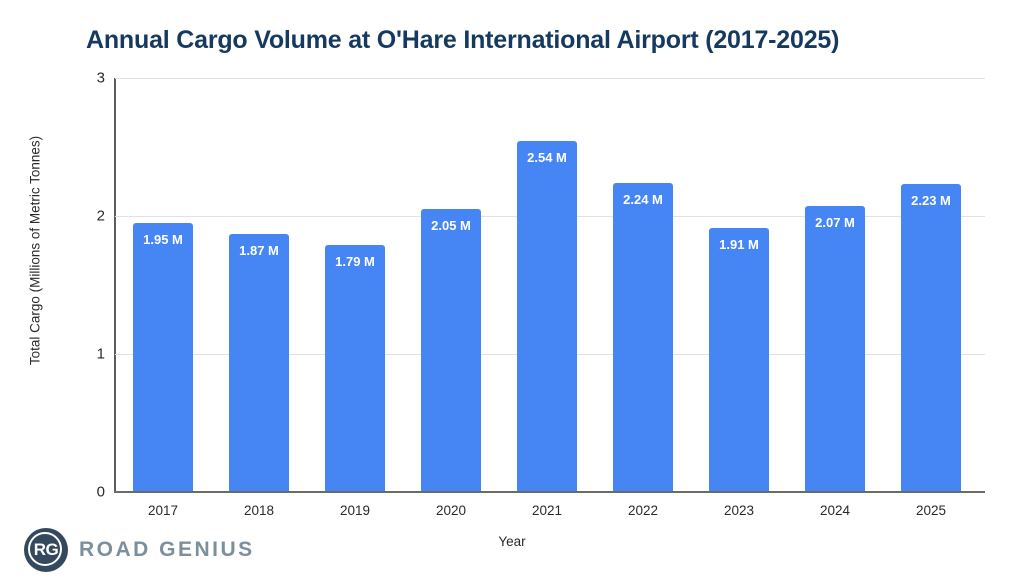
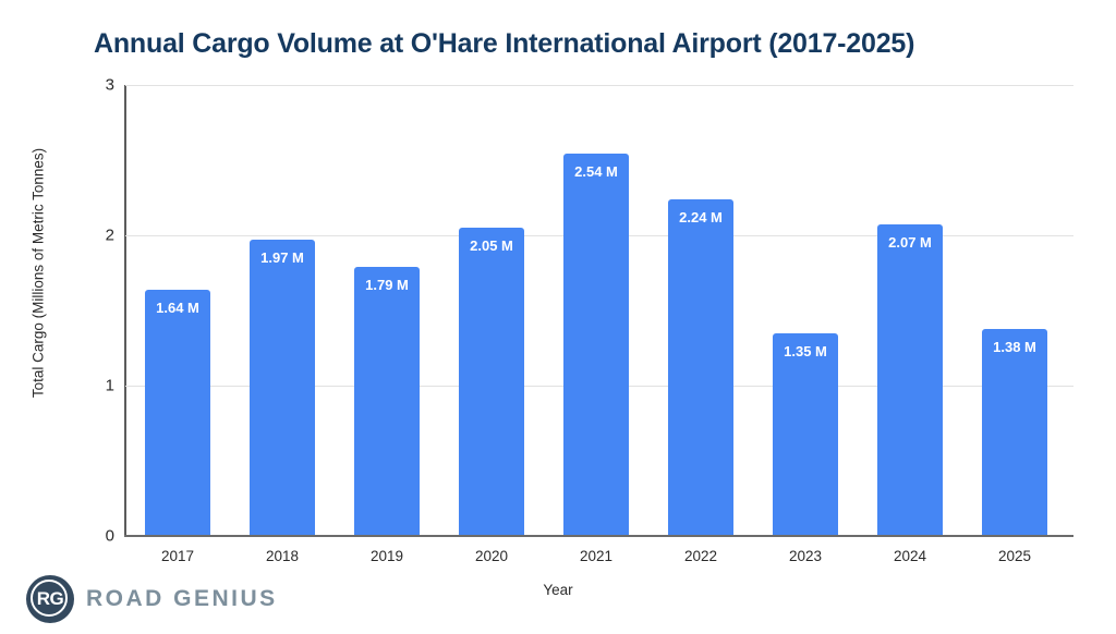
2017: 1.95 -> 1.64
2018: 1.87 -> 1.97
2023: 1.91 -> 1.35
2025: 2.23 -> 1.38
